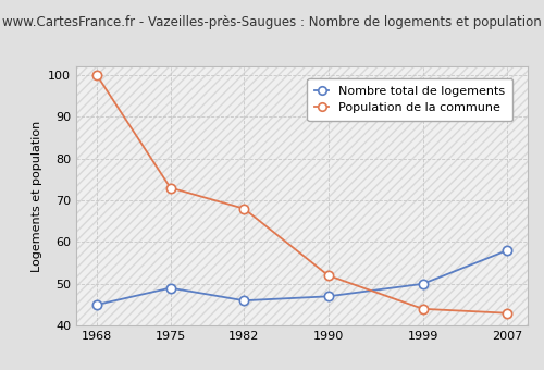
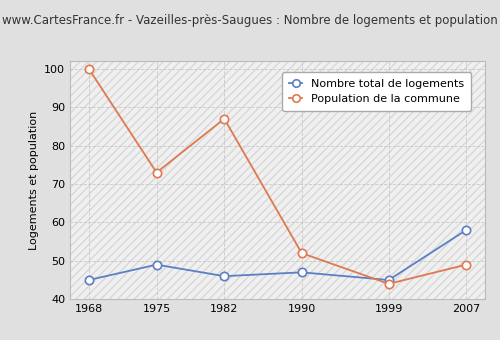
Population de la commune/1982: 68 -> 87
Nombre total de logements/1999: 50 -> 45
Population de la commune/2007: 43 -> 49
